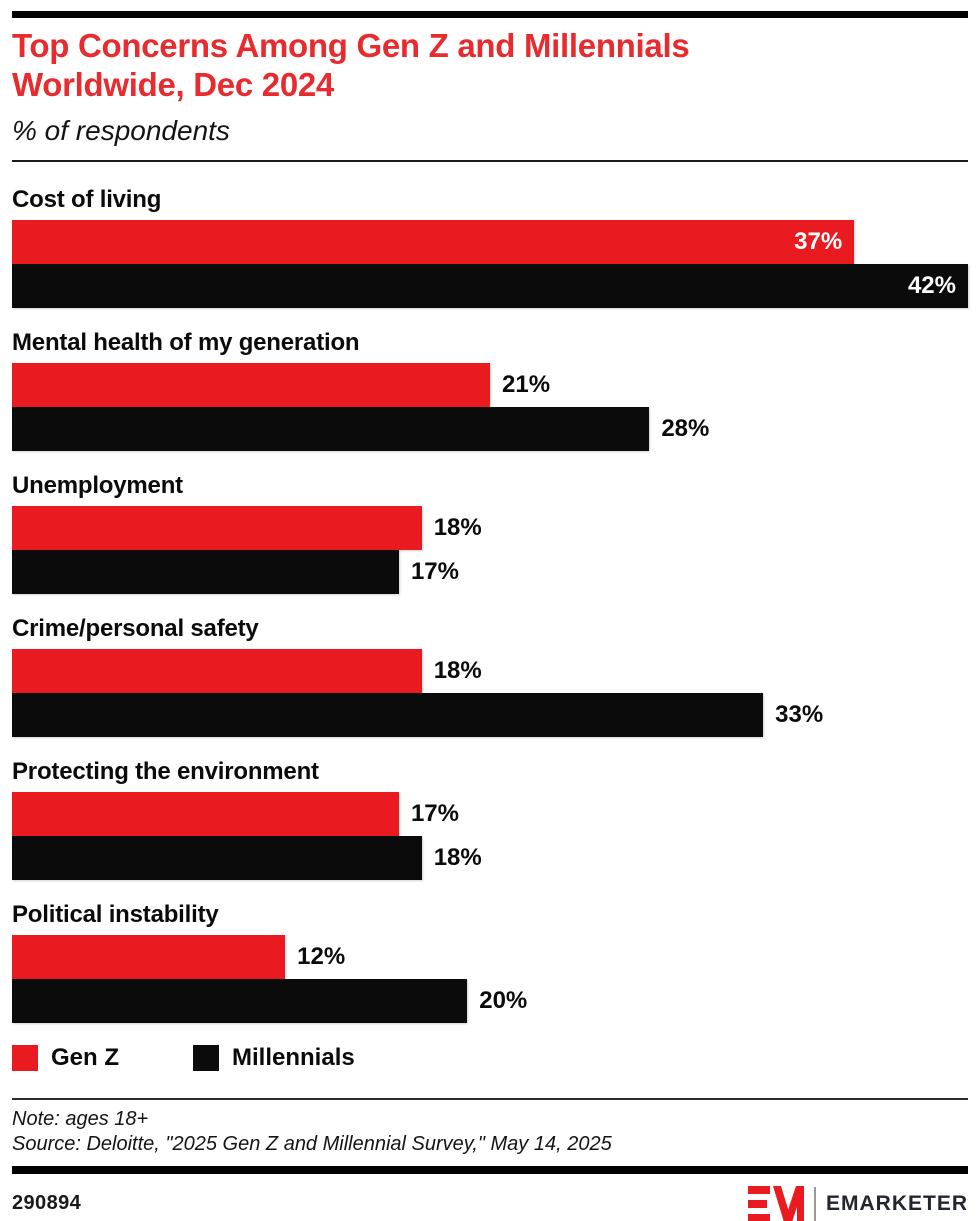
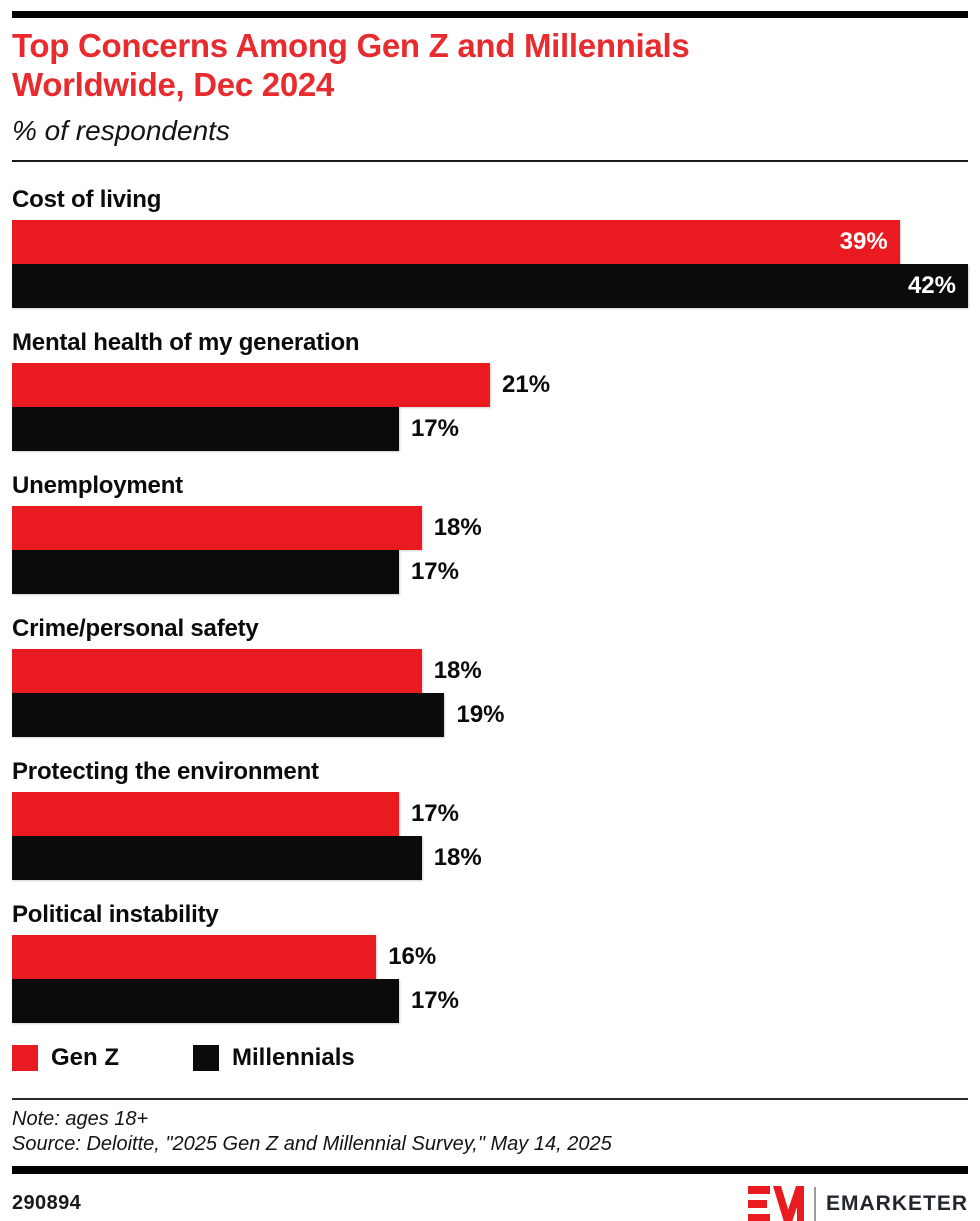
Gen Z/Cost of living: 37% -> 39%
Millennials/Mental health of my generation: 28% -> 17%
Millennials/Crime/personal safety: 33% -> 19%
Gen Z/Political instability: 12% -> 16%
Millennials/Political instability: 20% -> 17%
